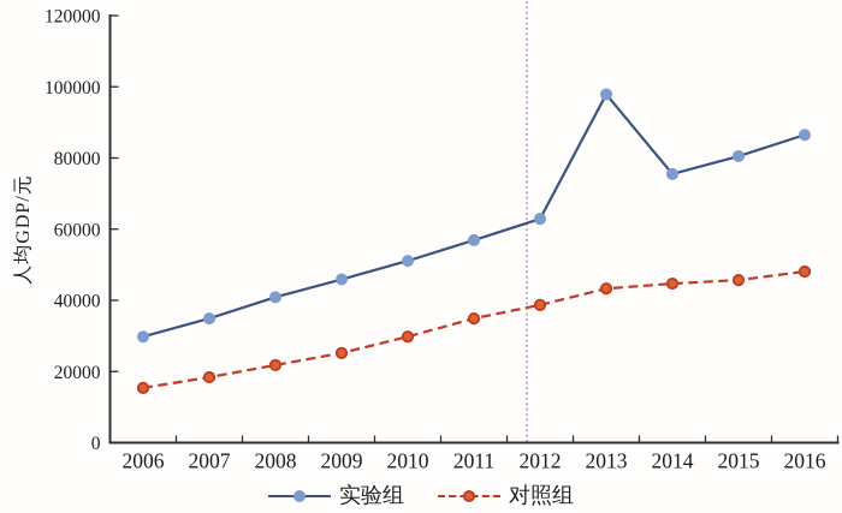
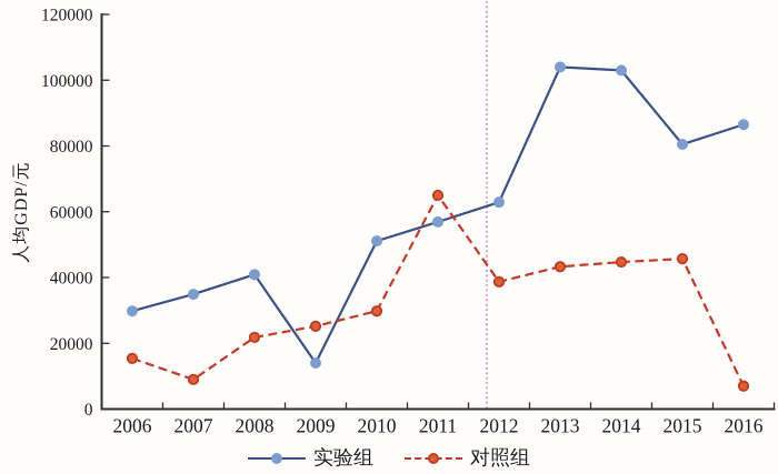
对照组/2007: 18000 -> 9000
实验组/2009: 46000 -> 14000
对照组/2011: 35000 -> 65000
实验组/2013: 98000 -> 104000
实验组/2014: 76000 -> 103000
对照组/2016: 48000 -> 7000
